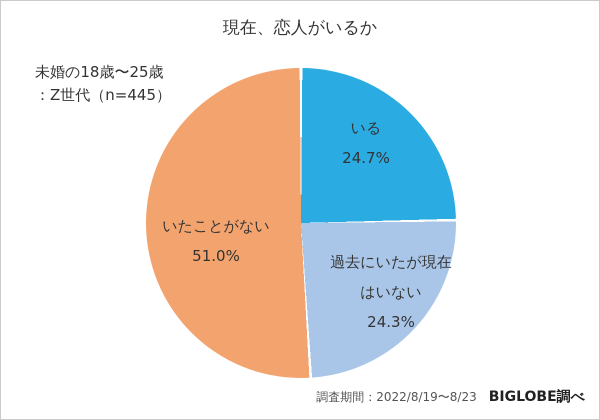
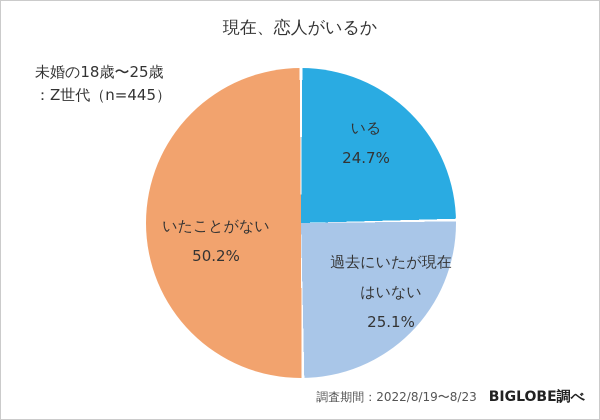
過去にいたが現在はいない: 24.3% -> 25.1%
いたことがない: 51.0% -> 50.2%
